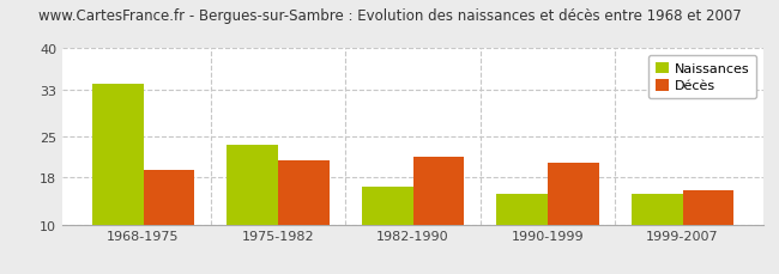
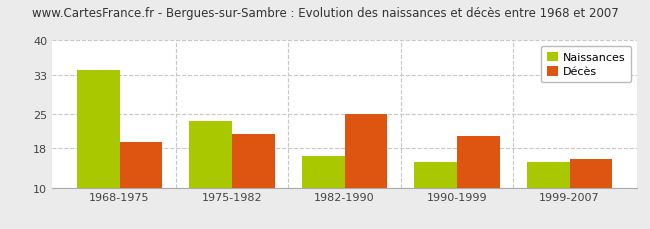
Décès/1982-1990: 21.5 -> 25.0
